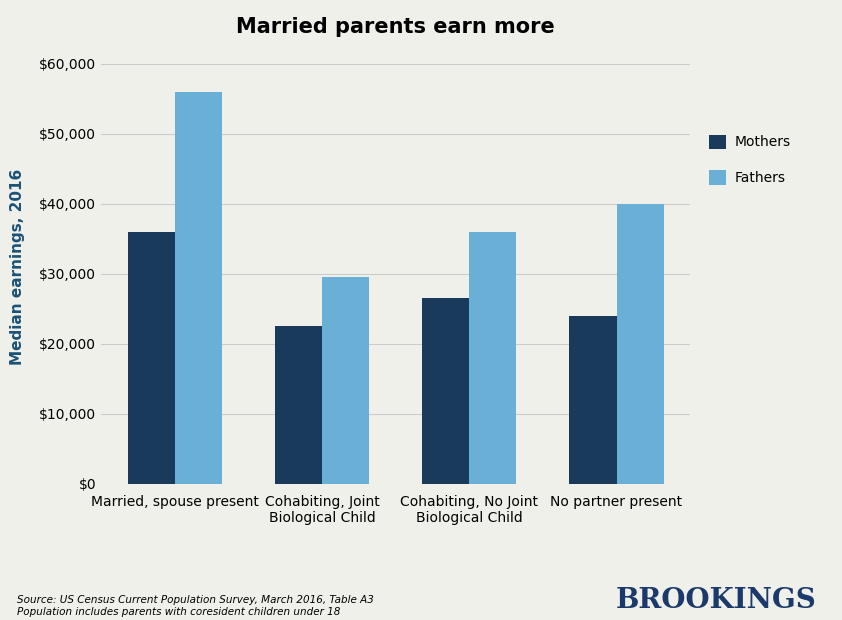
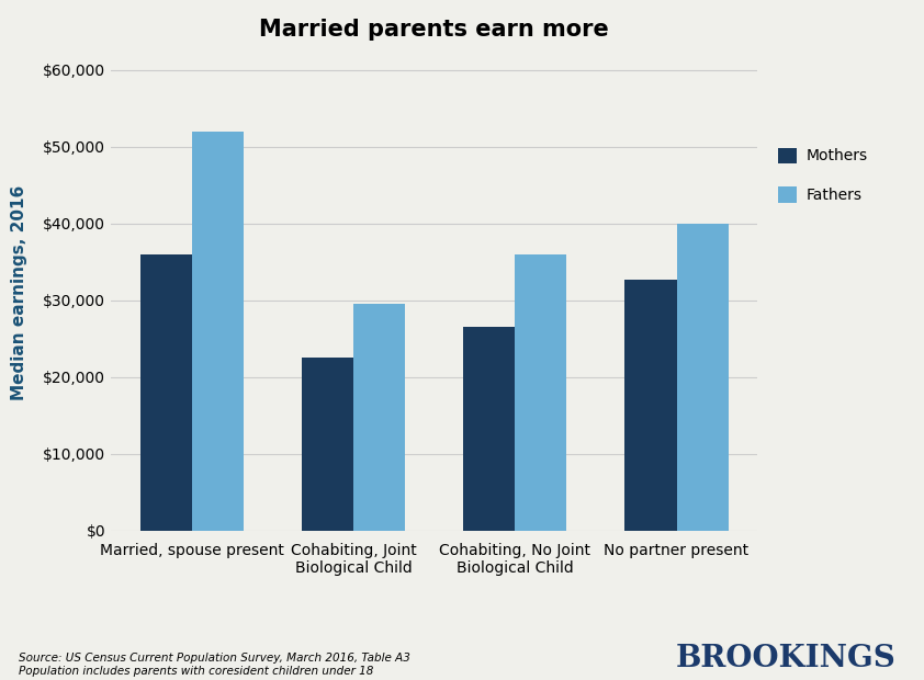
Fathers/Married, spouse present: $56,000 -> $52,000
Mothers/No partner present: $24,000 -> $32,600
